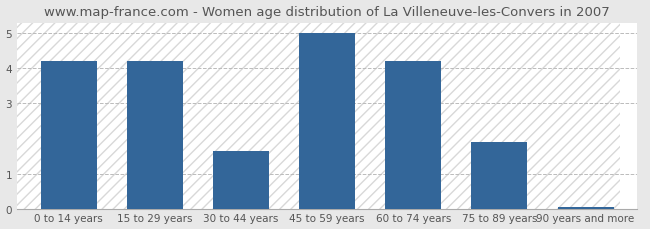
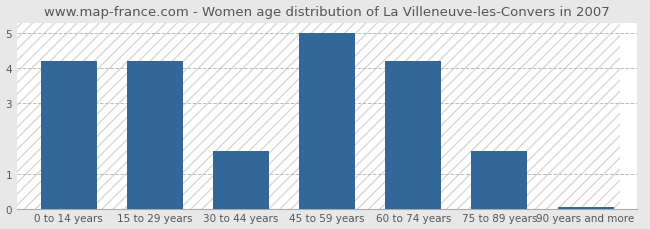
75 to 89 years: 1.90 -> 1.65
